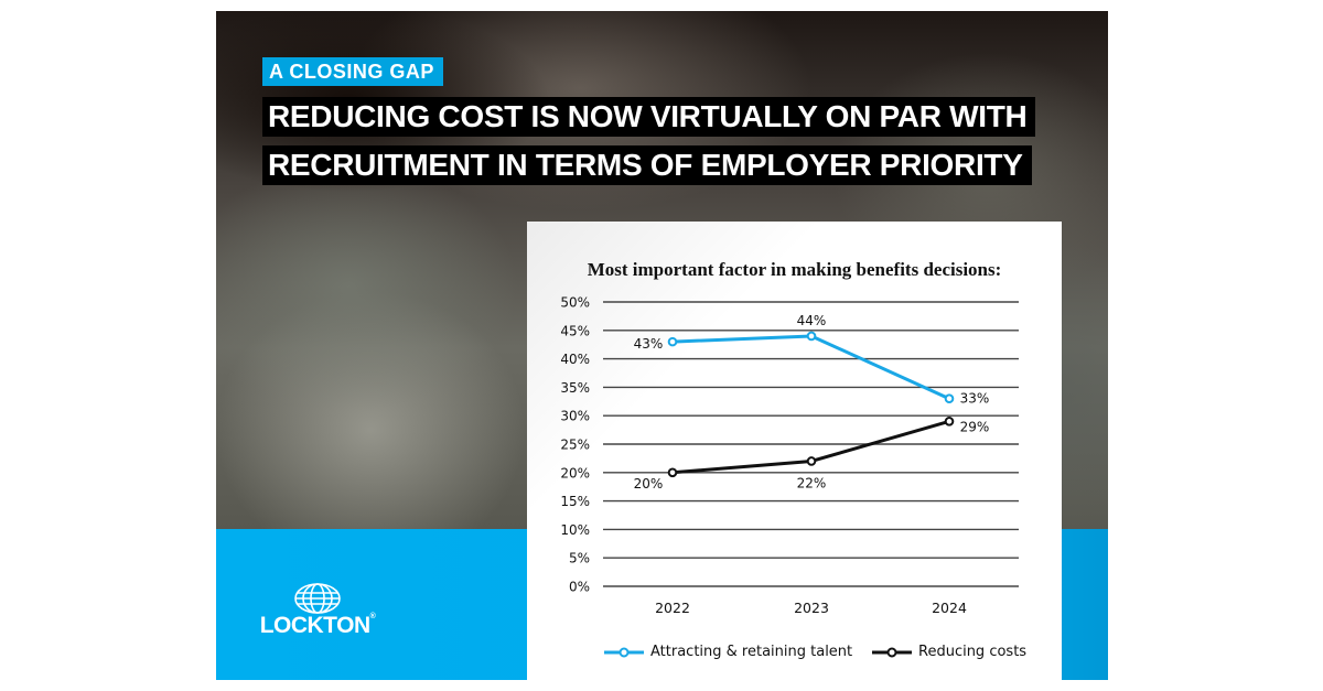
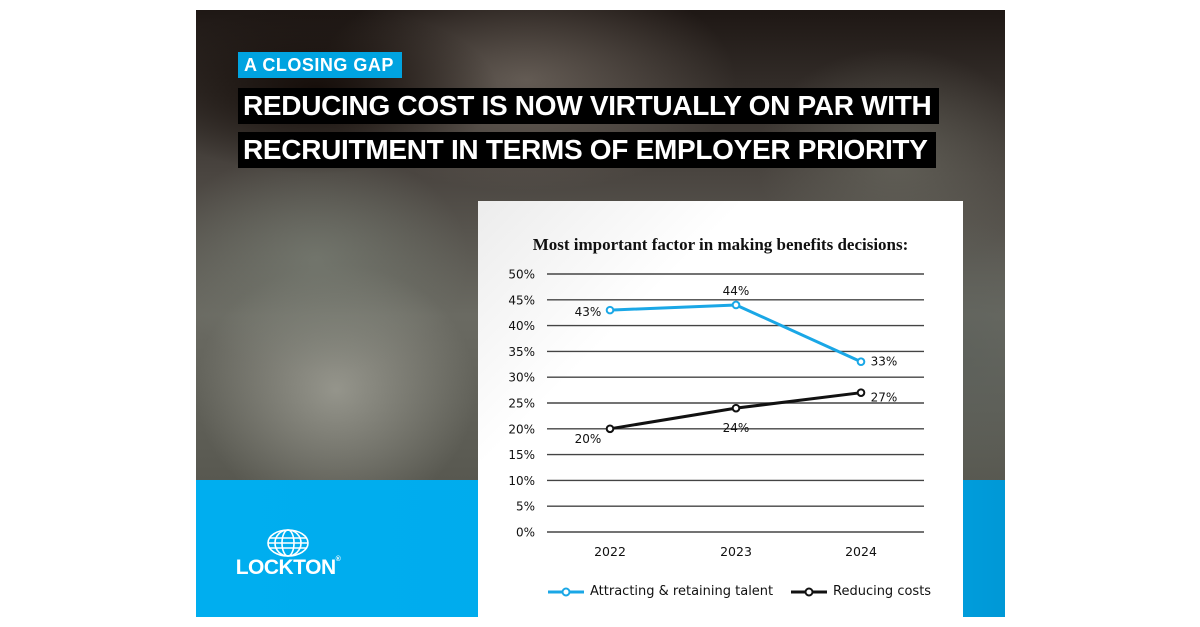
Reducing costs/2023: 22% -> 24%
Reducing costs/2024: 29% -> 27%
